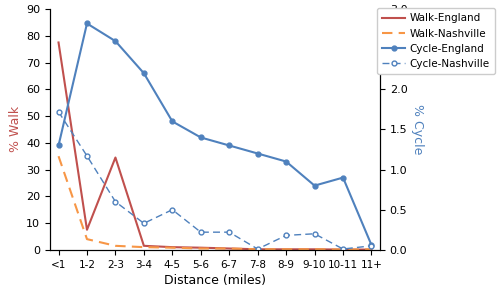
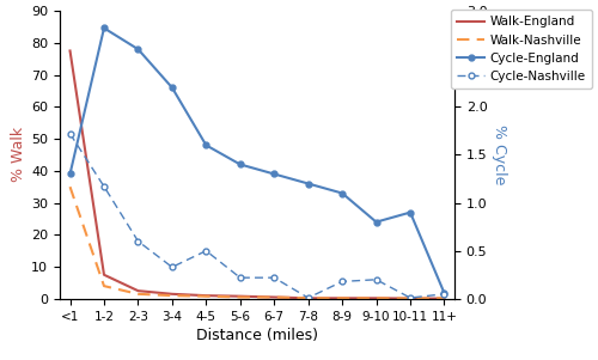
Walk-England/2-3: 34.5 -> 2.5
